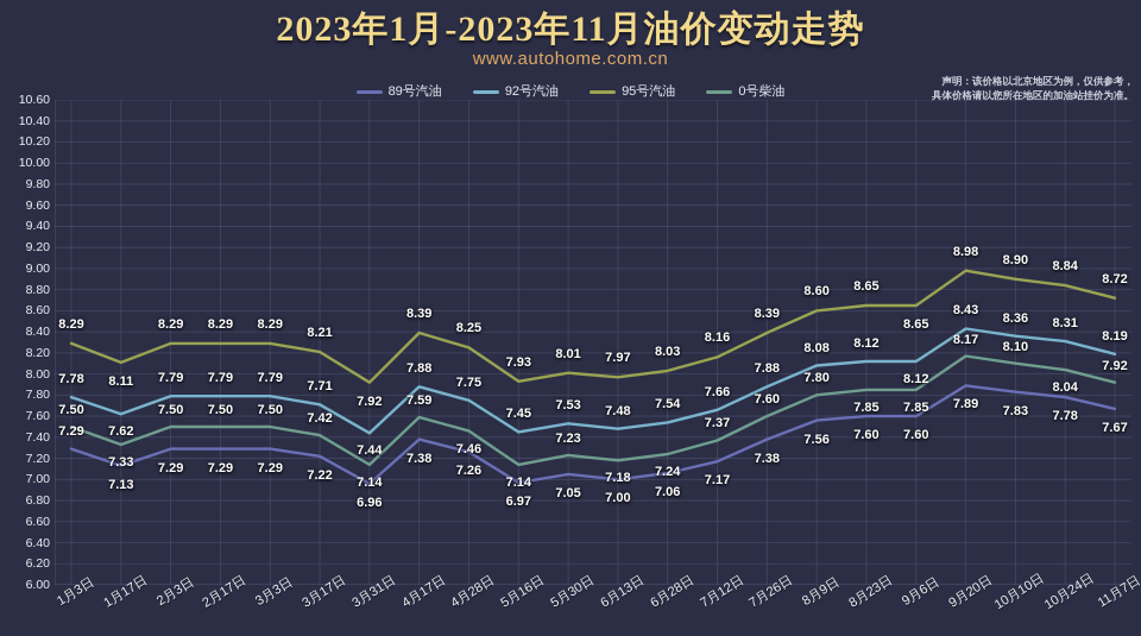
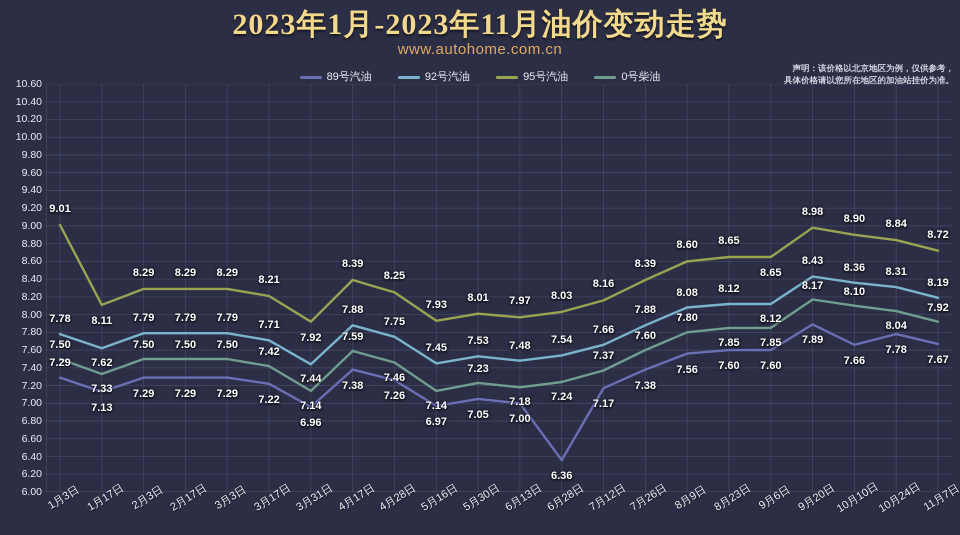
95号汽油/1月3日: 8.29 -> 9.01
89号汽油/6月28日: 7.06 -> 6.36
89号汽油/10月10日: 7.83 -> 7.66
